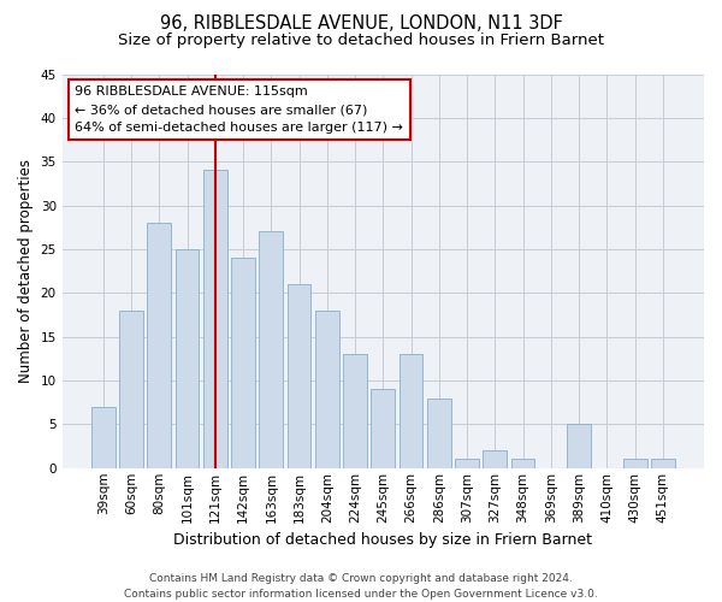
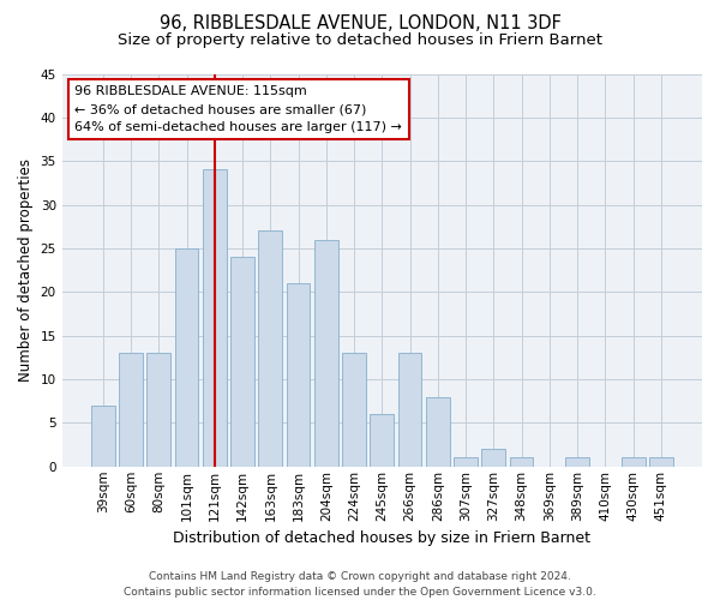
60sqm: 18 -> 13
80sqm: 28 -> 13
204sqm: 18 -> 26
245sqm: 9 -> 6
389sqm: 5 -> 1
